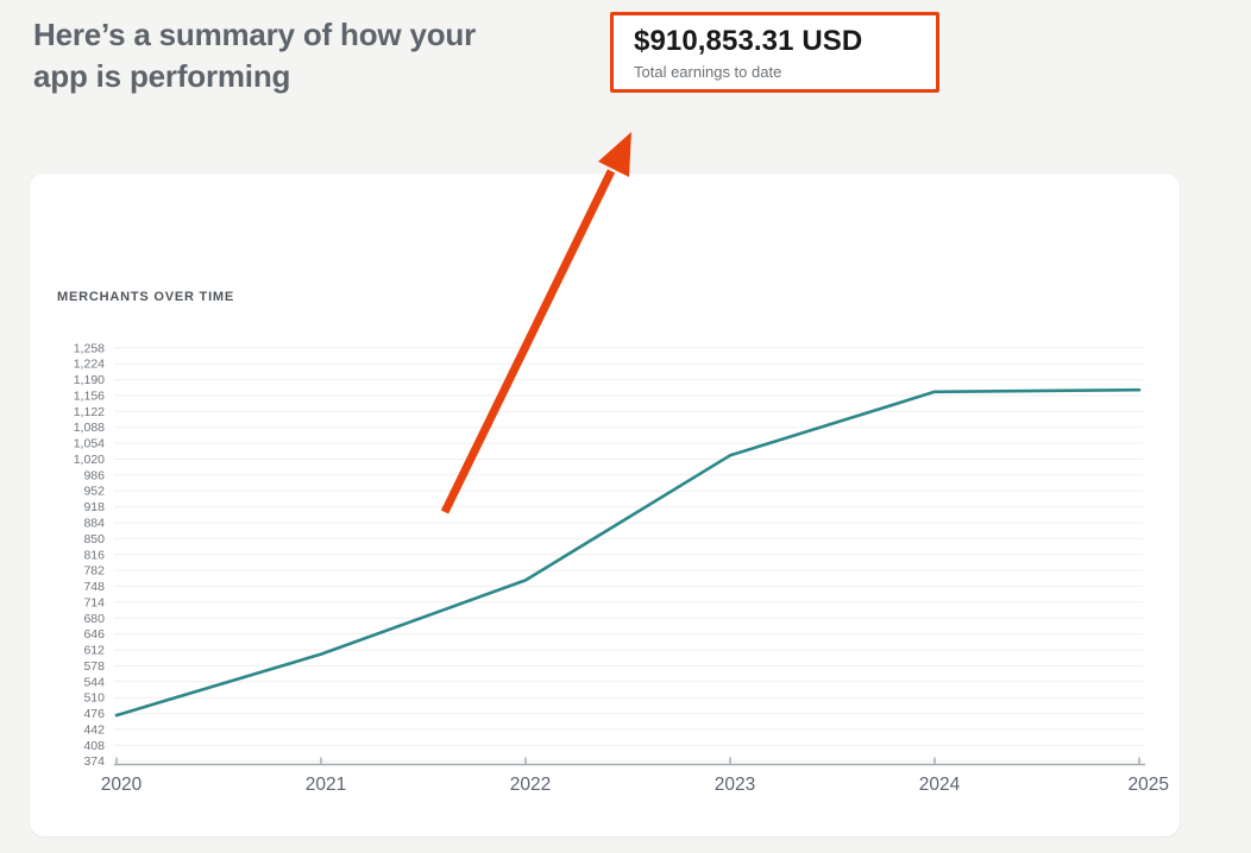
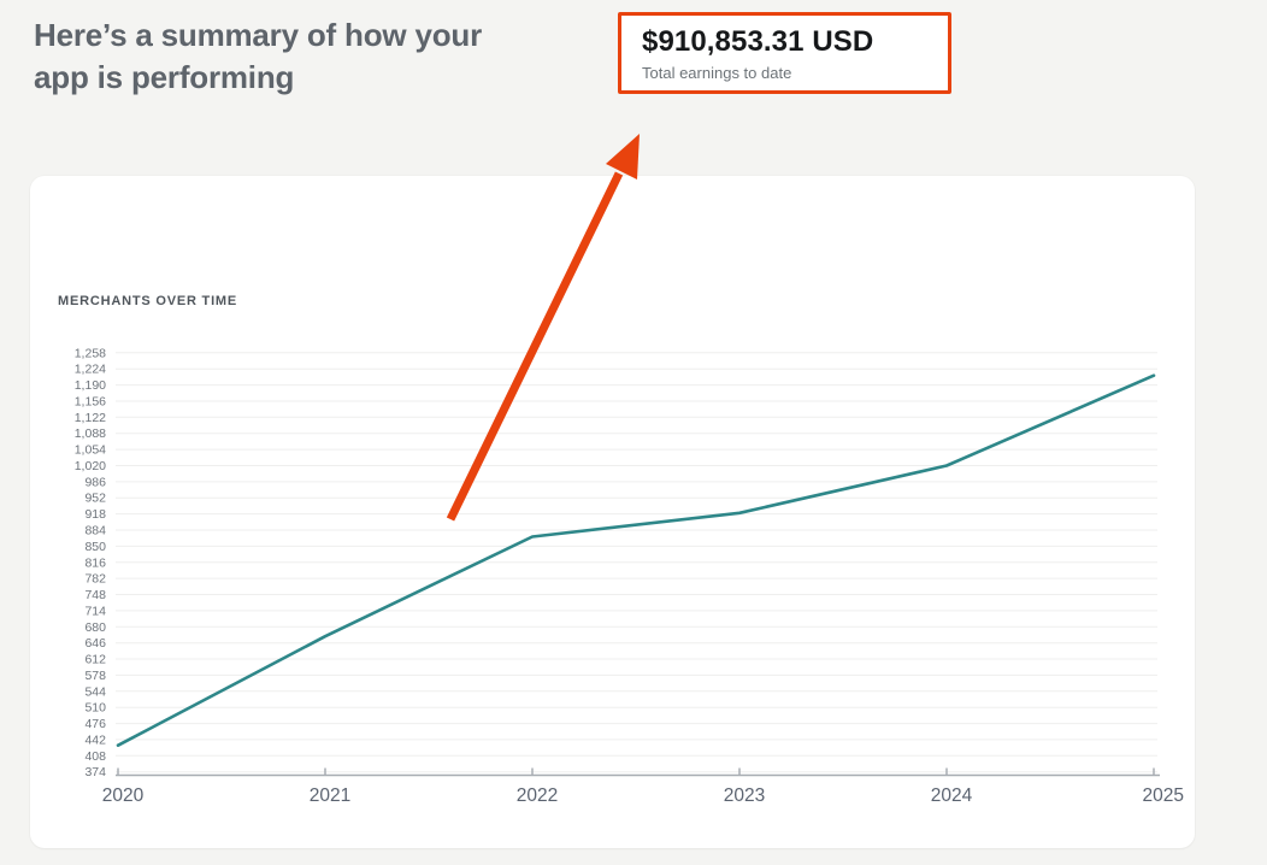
2020: 470 -> 430
2021: 600 -> 660
2022: 760 -> 870
2023: 1030 -> 920
2024: 1160 -> 1020
2025: 1170 -> 1210
